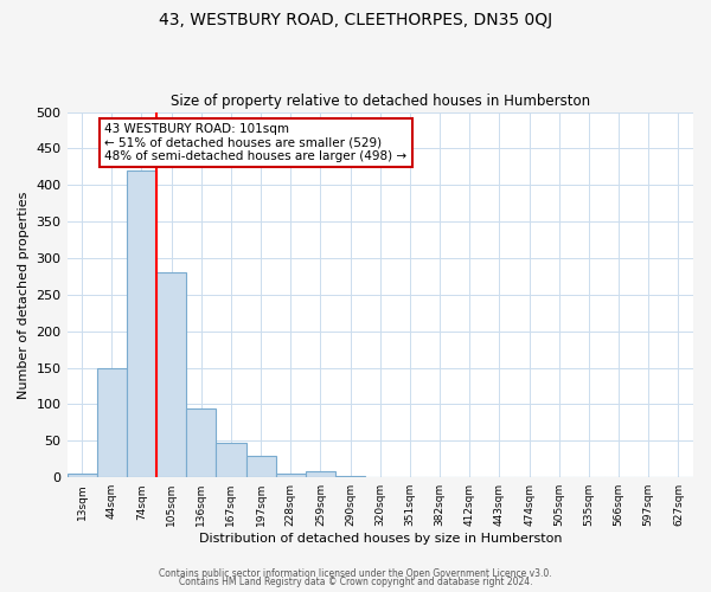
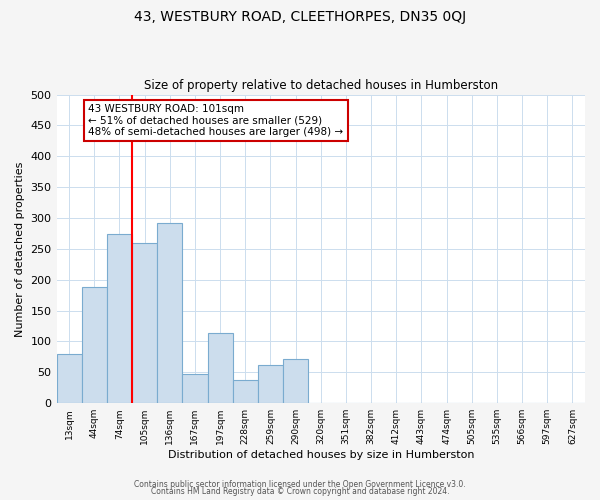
13sqm: 5 -> 80
44sqm: 150 -> 188
74sqm: 420 -> 274
105sqm: 280 -> 260
136sqm: 95 -> 292
197sqm: 30 -> 114
228sqm: 5 -> 38
259sqm: 8 -> 62
290sqm: 2 -> 72
